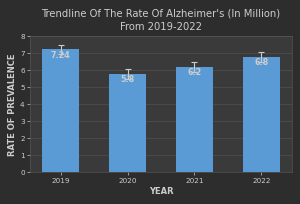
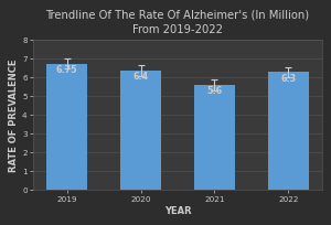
2019: 7.24 -> 6.75
2020: 5.8 -> 6.4
2021: 6.2 -> 5.6
2022: 6.8 -> 6.3
